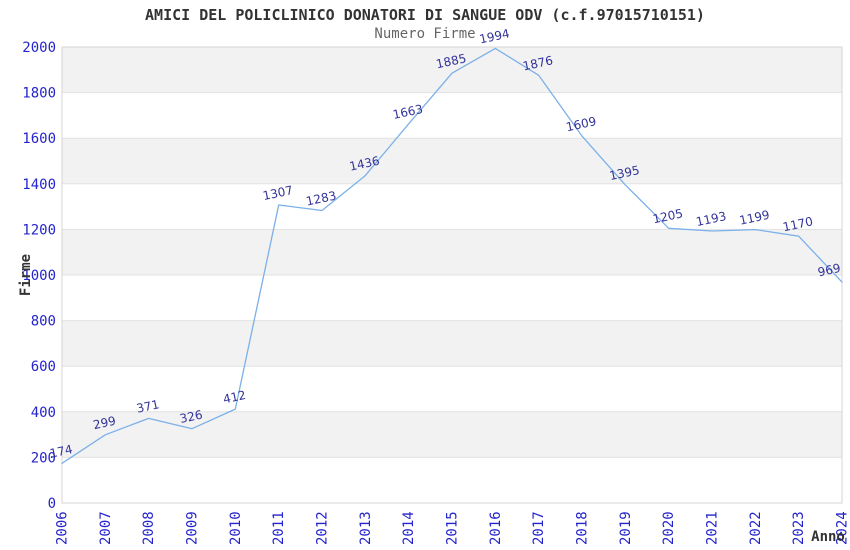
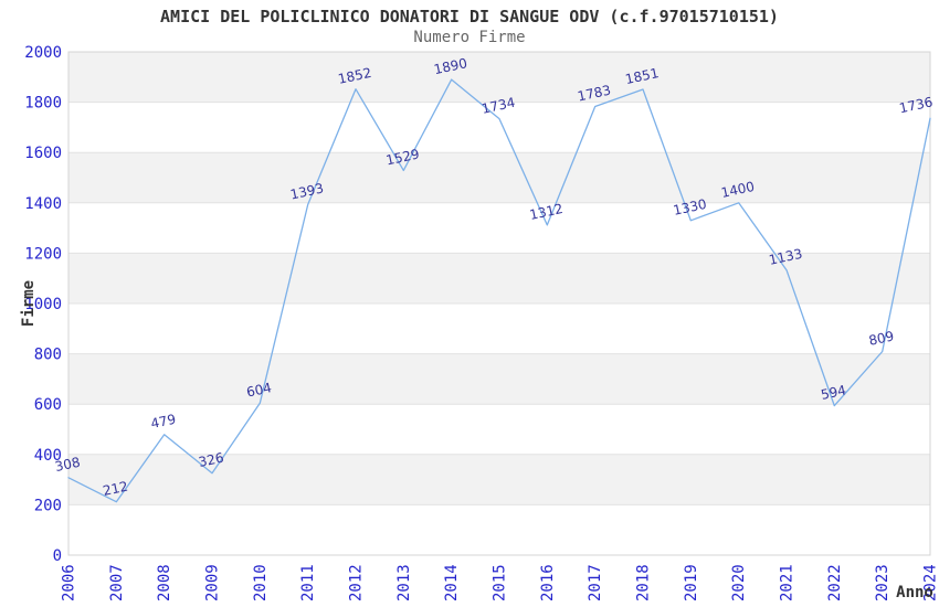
2006: 174 -> 308
2007: 299 -> 212
2008: 371 -> 479
2010: 412 -> 604
2011: 1307 -> 1393
2012: 1283 -> 1852
2013: 1436 -> 1529
2014: 1663 -> 1890
2015: 1885 -> 1734
2016: 1994 -> 1312
2017: 1876 -> 1783
2018: 1609 -> 1851
2019: 1395 -> 1330
2020: 1205 -> 1400
2021: 1193 -> 1133
2022: 1199 -> 594
2023: 1170 -> 809
2024: 969 -> 1736
